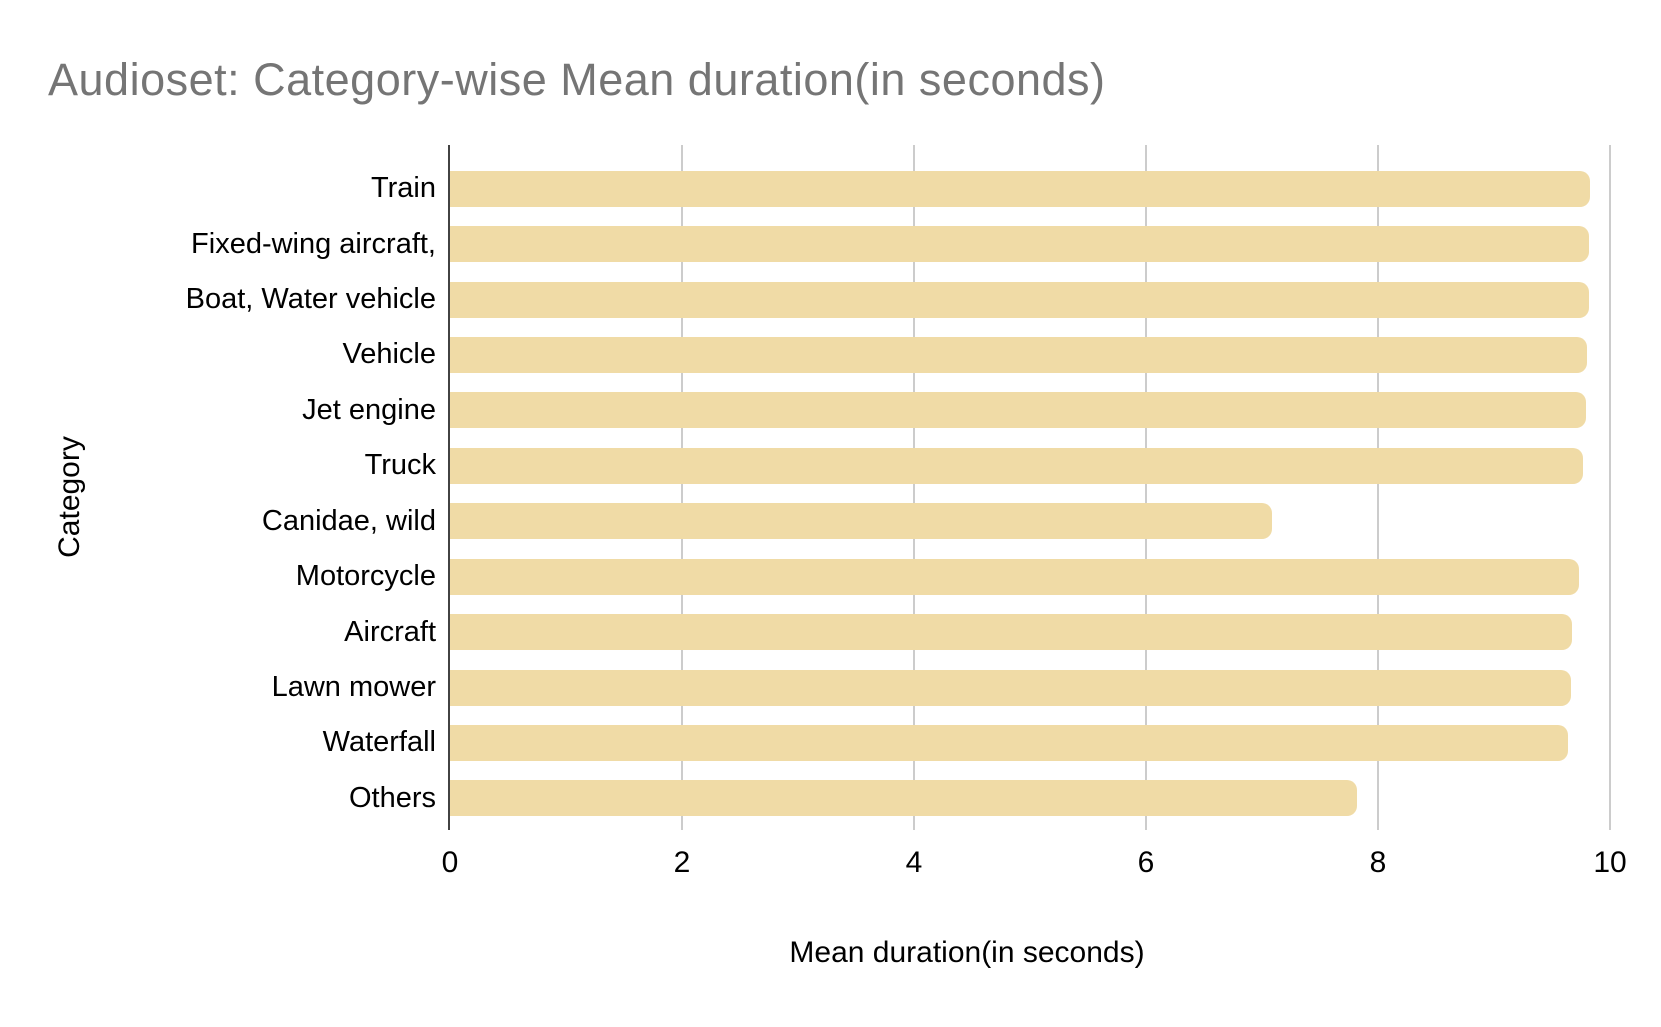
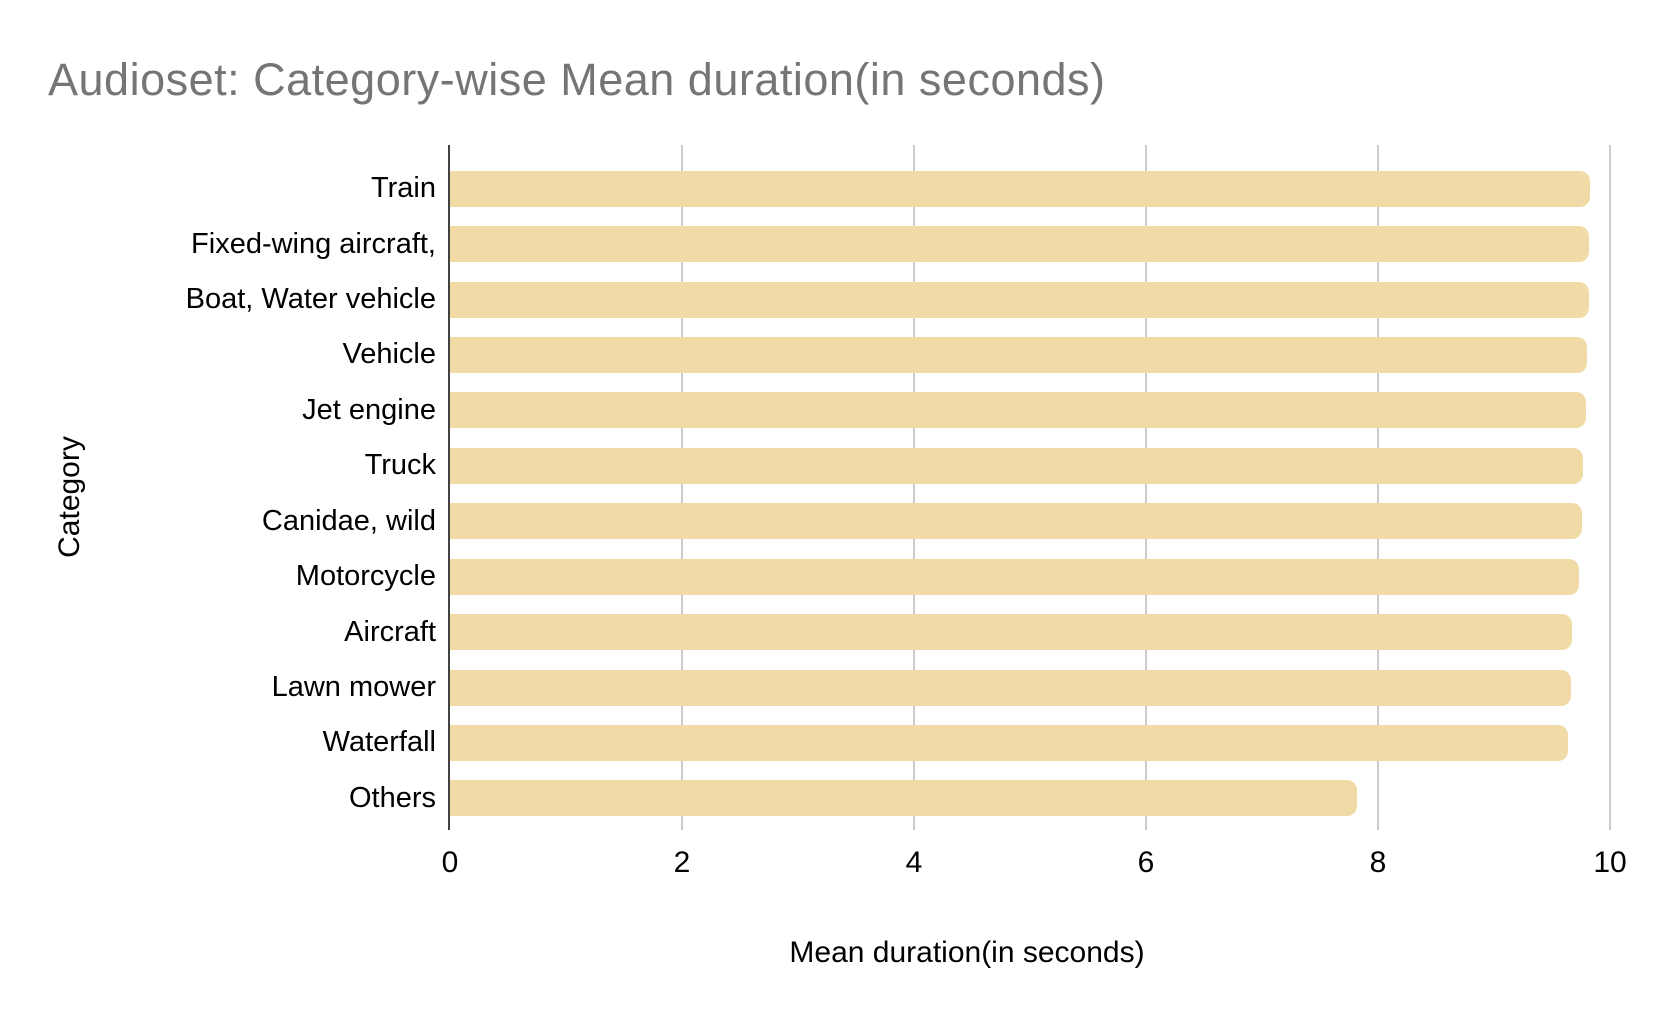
Canidae, wild: 7.09 -> 9.76
